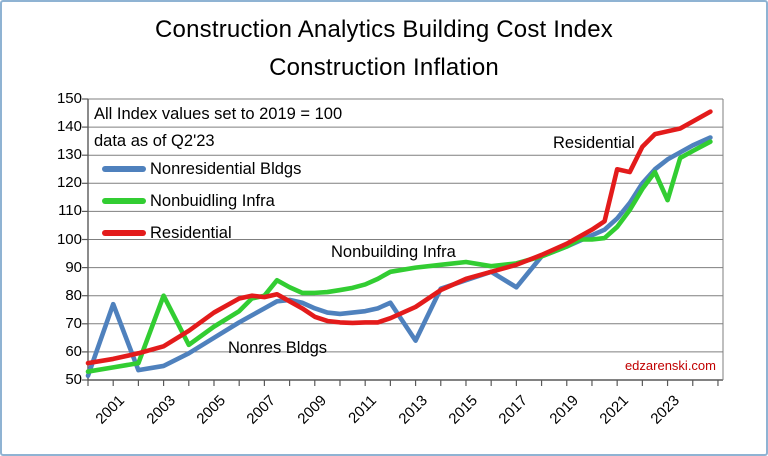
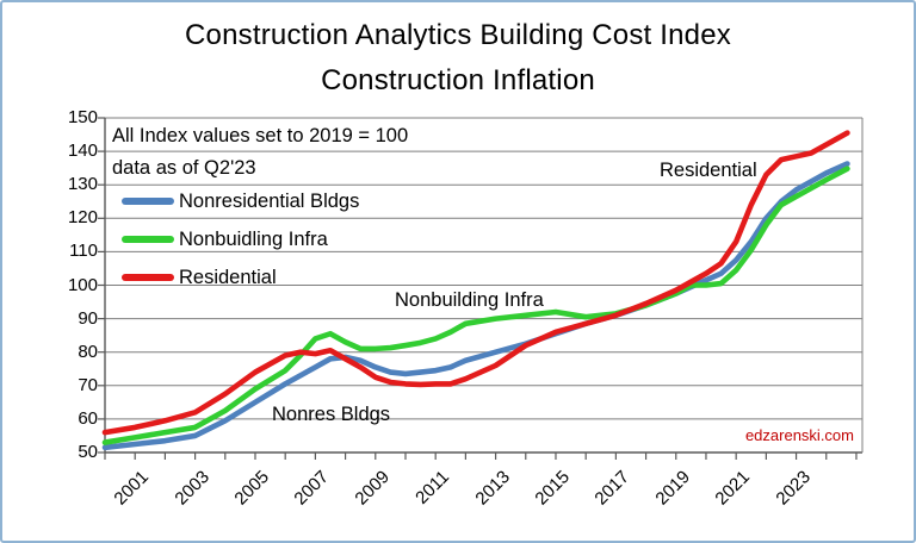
Nonresidential Bldgs/2001: 77 -> 52
Nonbuidling Infra/2003: 80 -> 58
Nonbuidling Infra/2007: 80 -> 84
Nonresidential Bldgs/2013: 64 -> 80
Nonresidential Bldgs/2017: 83 -> 91
Residential/2021: 125 -> 113
Nonbuidling Infra/2023: 114 -> 126
